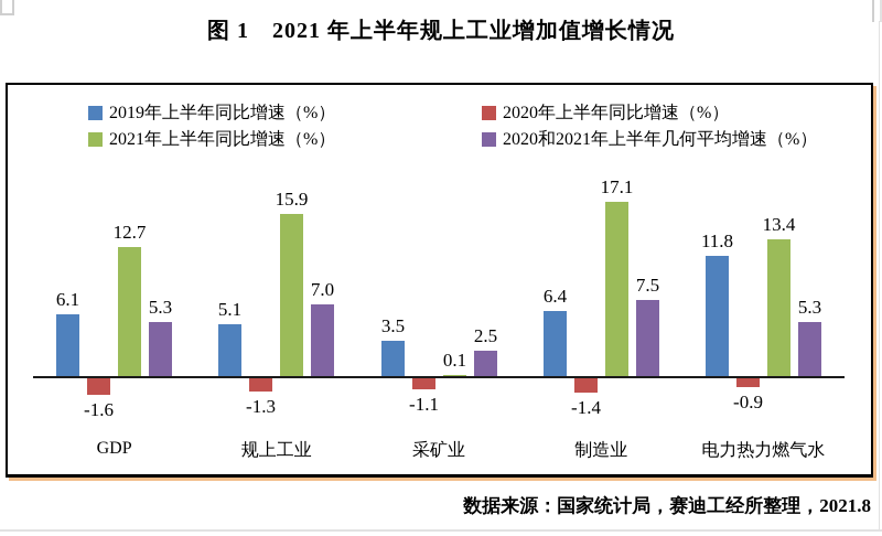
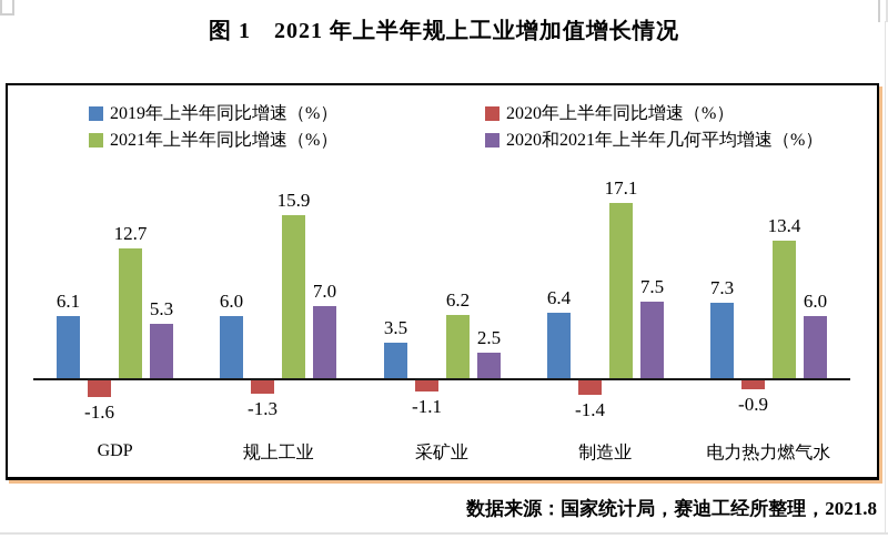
2019年上半年同比增速（%）/规上工业: 5.1 -> 6.0
2021年上半年同比增速（%）/采矿业: 0.1 -> 6.2
2019年上半年同比增速（%）/电力热力燃气水: 11.8 -> 7.3
2020和2021年上半年几何平均增速（%）/电力热力燃气水: 5.3 -> 6.0
